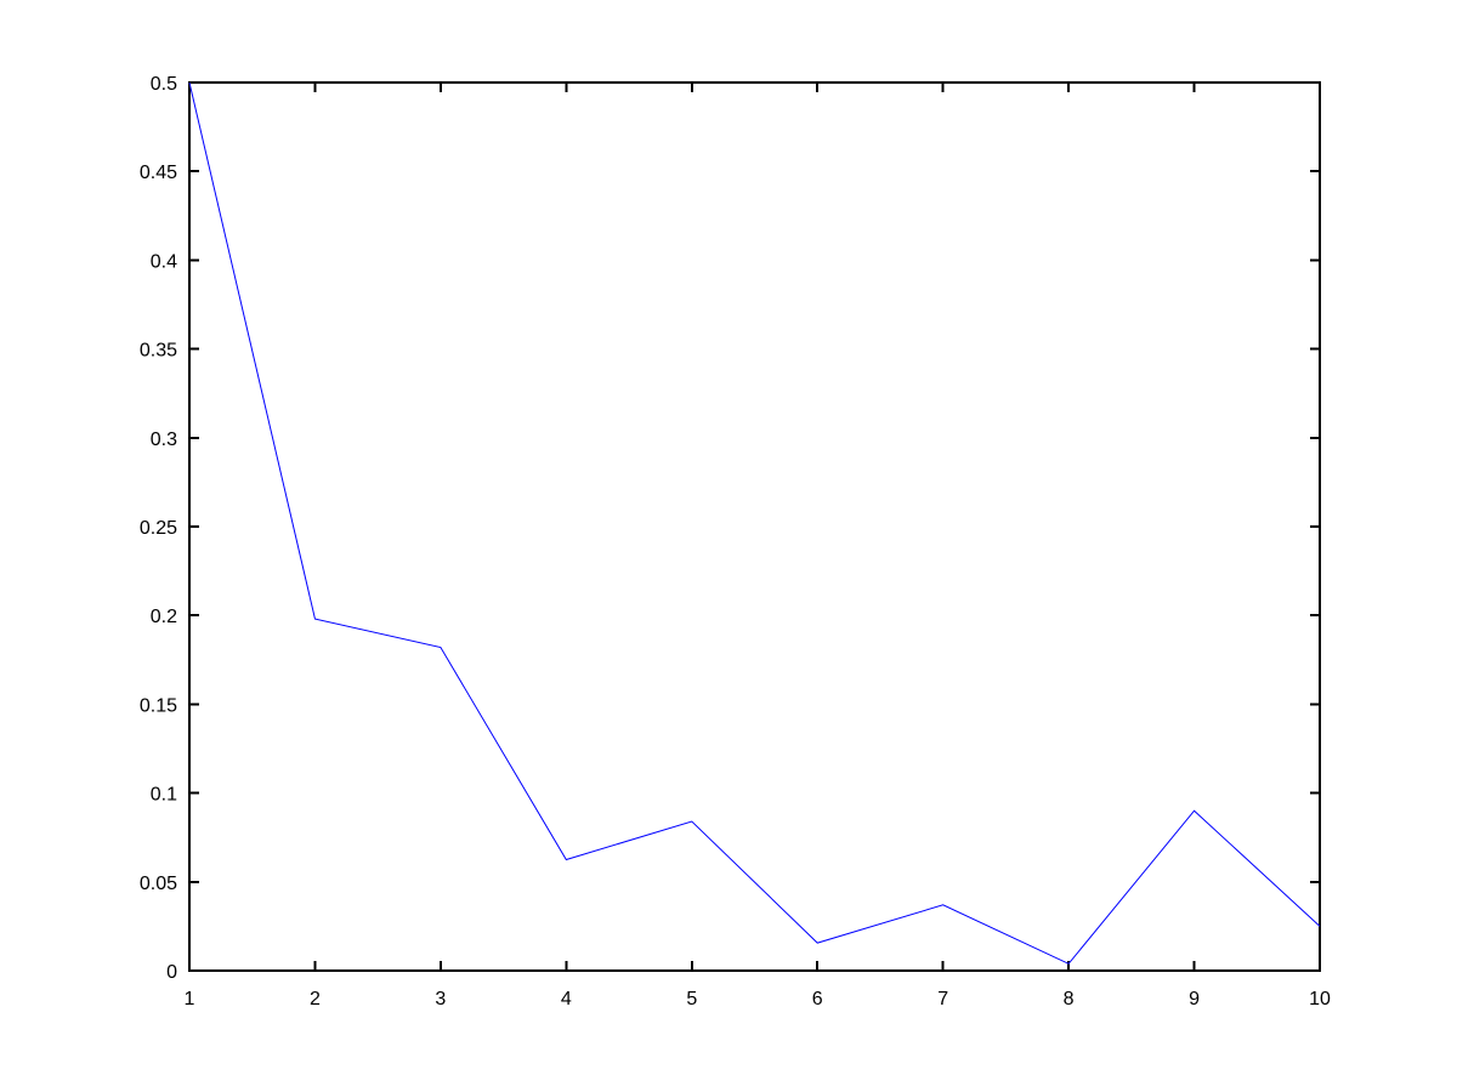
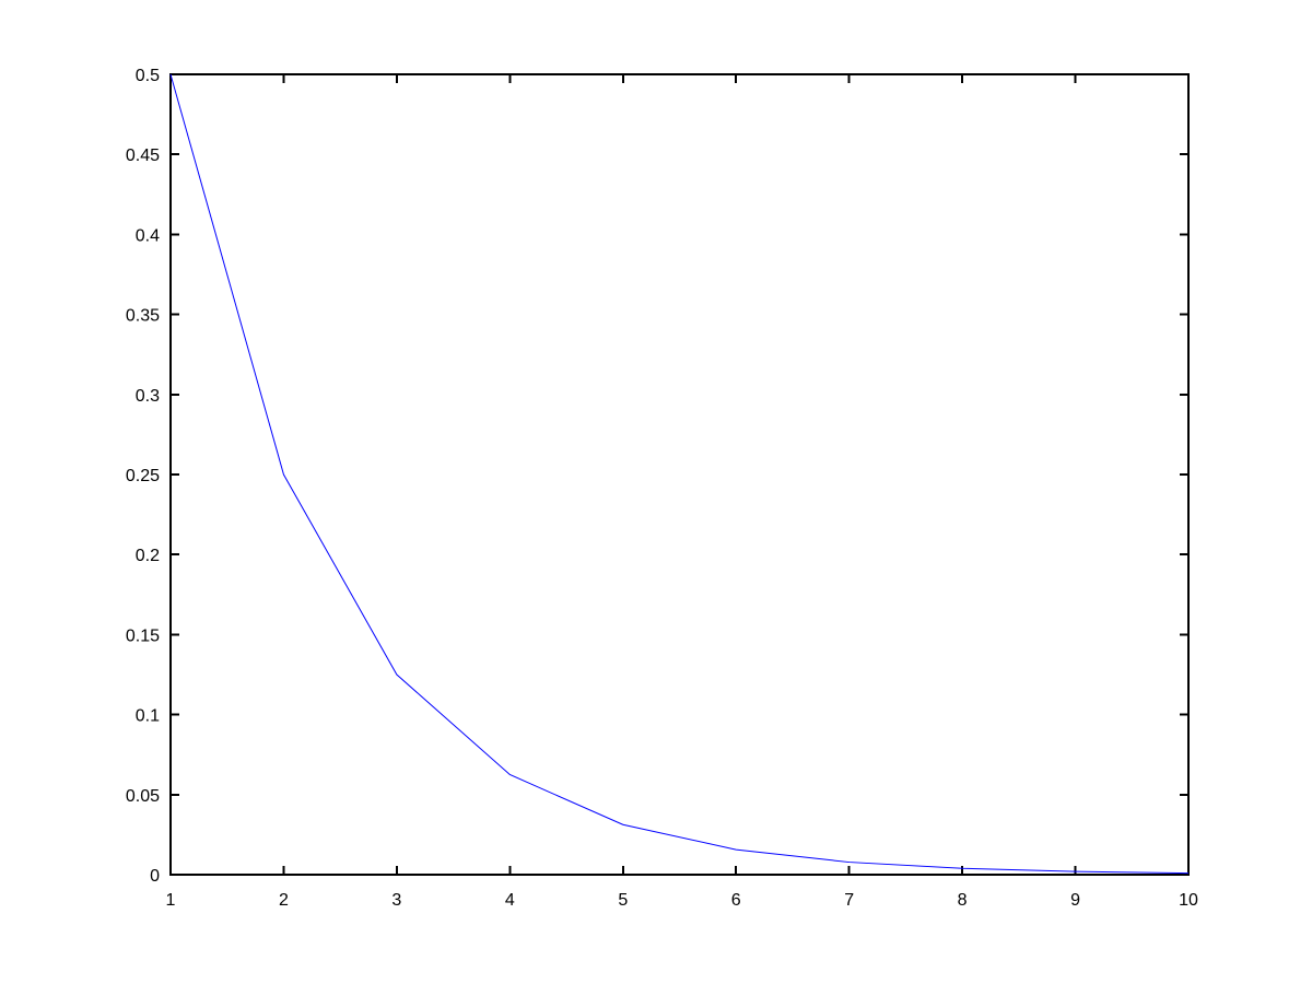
2: 0.198 -> 0.250
3: 0.182 -> 0.125
5: 0.084 -> 0.031
7: 0.037 -> 0.008
9: 0.090 -> 0.002
10: 0.025 -> 0.001
